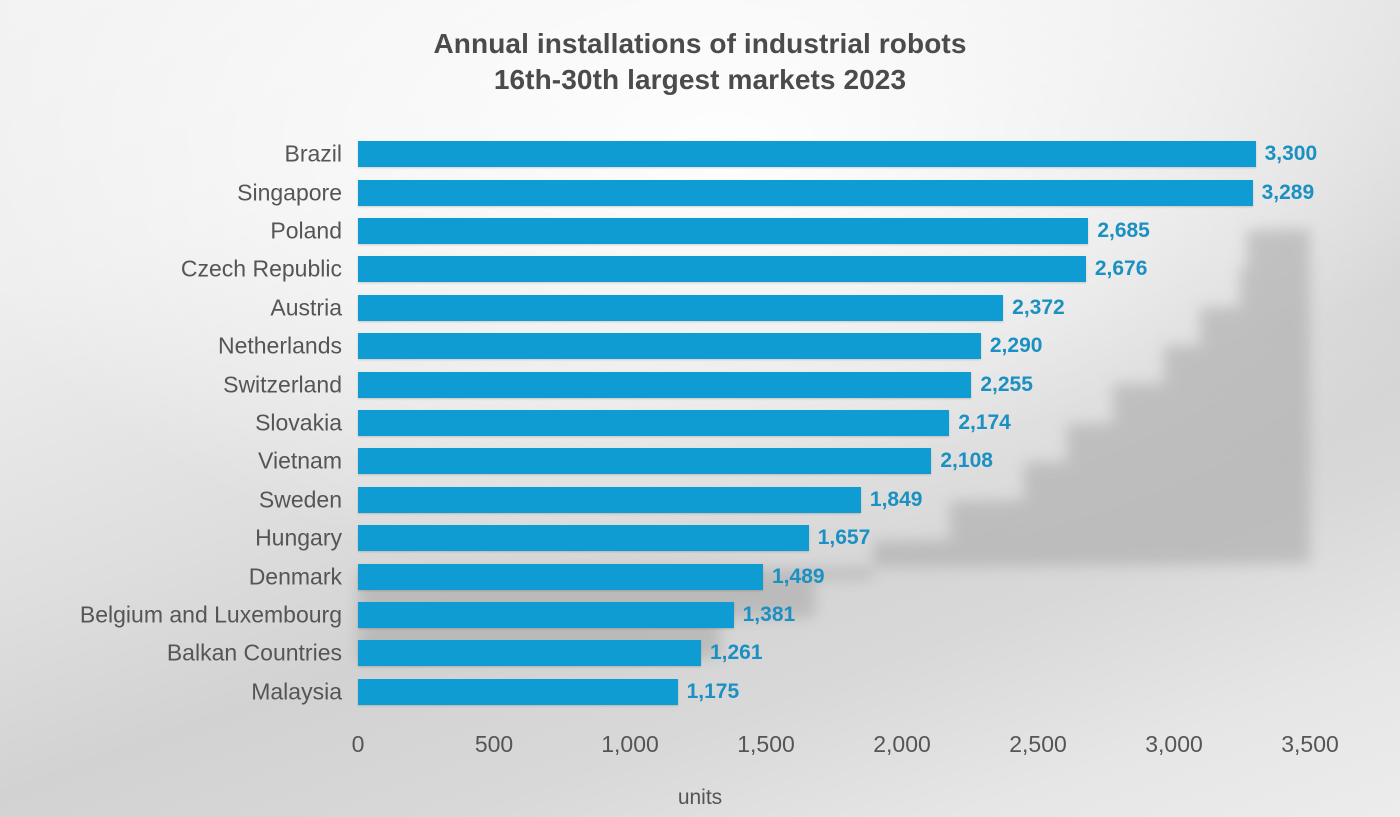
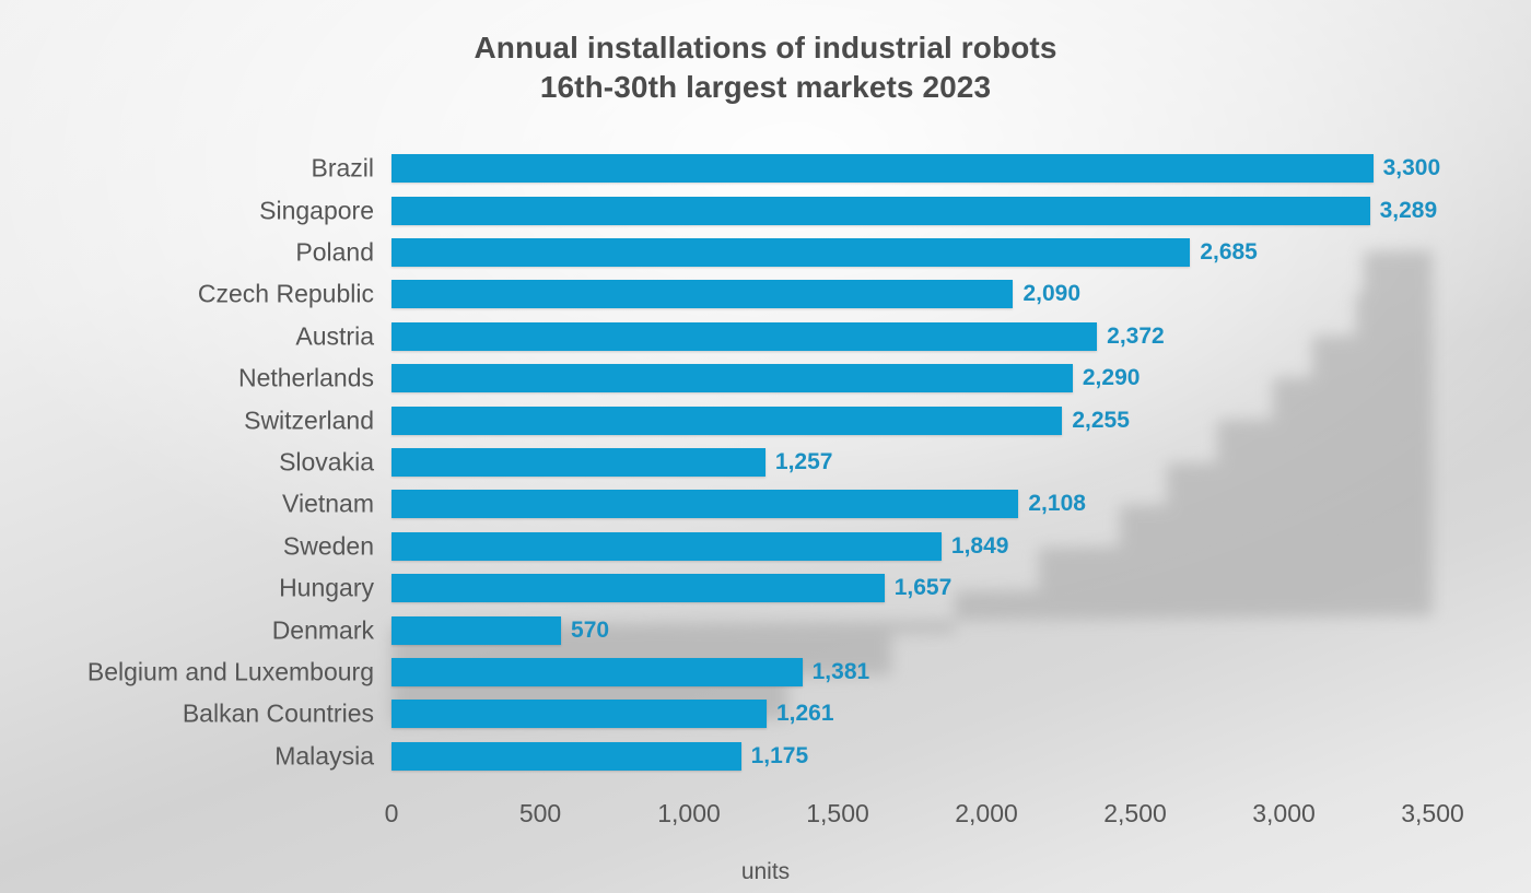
Czech Republic: 2,676 -> 2,090
Slovakia: 2,174 -> 1,257
Denmark: 1,489 -> 570
